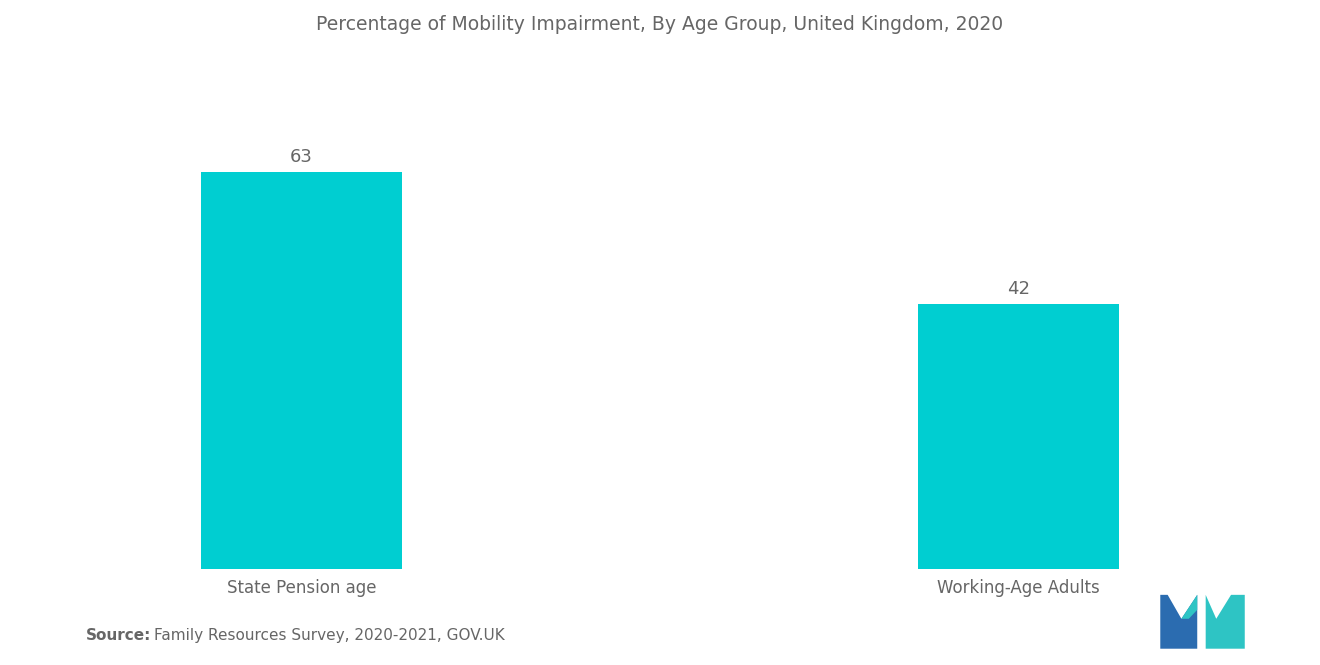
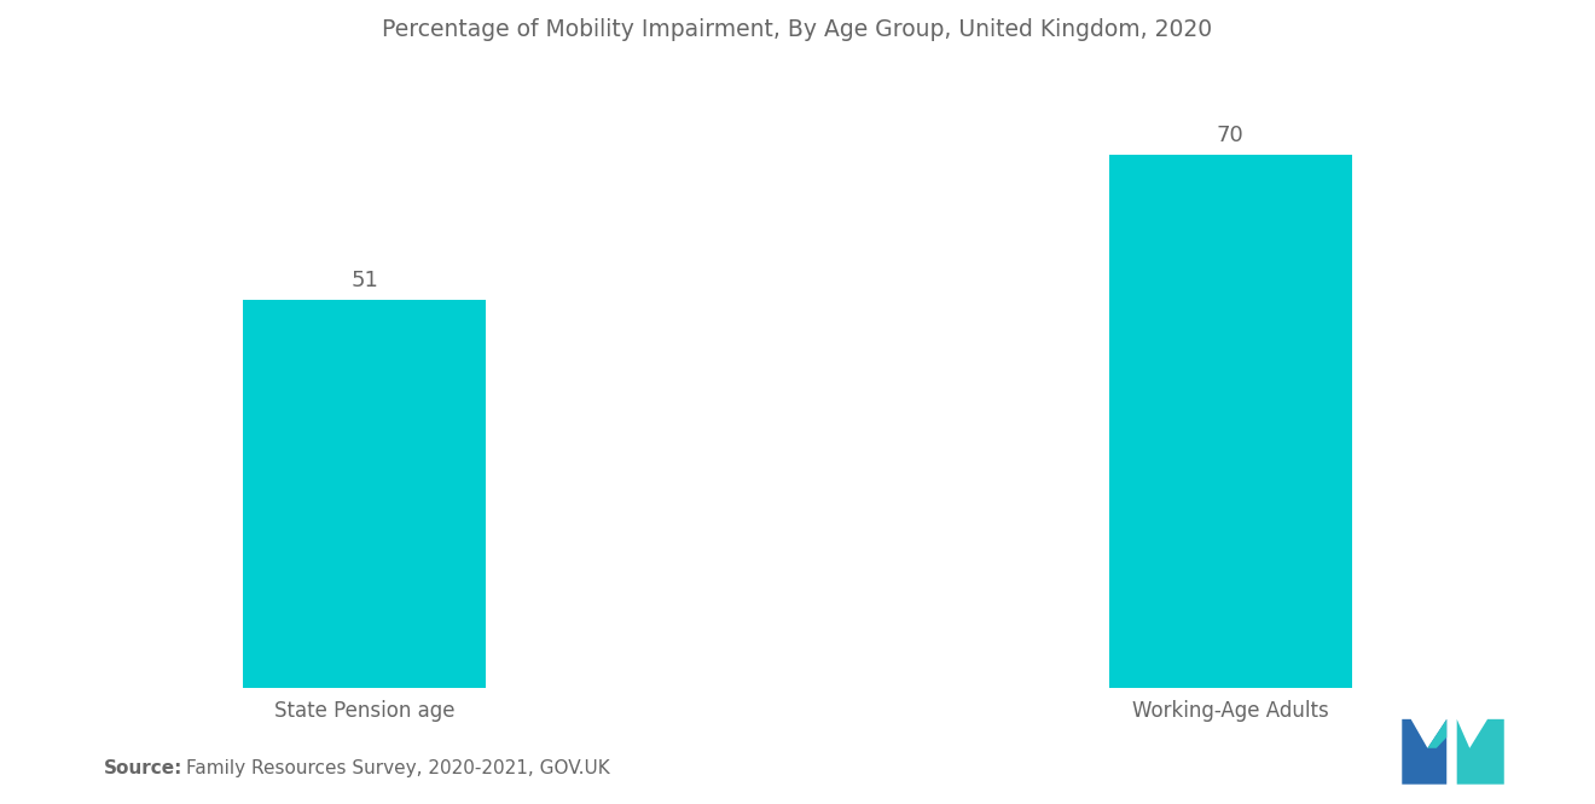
State Pension age: 63 -> 51
Working-Age Adults: 42 -> 70
